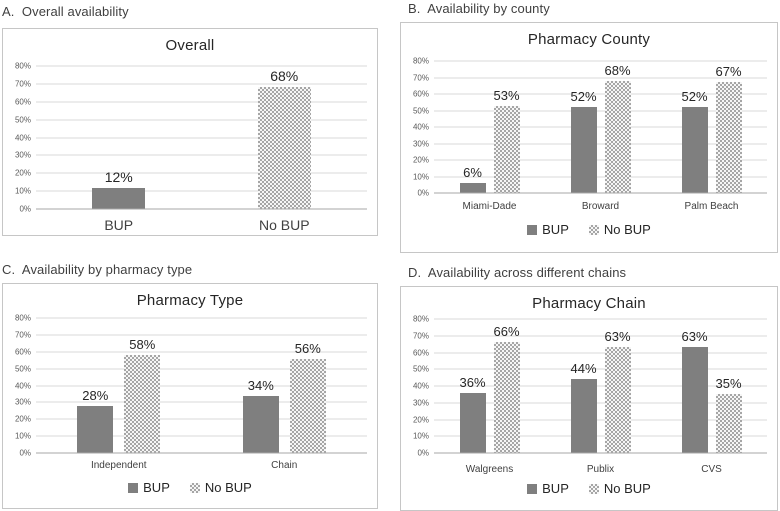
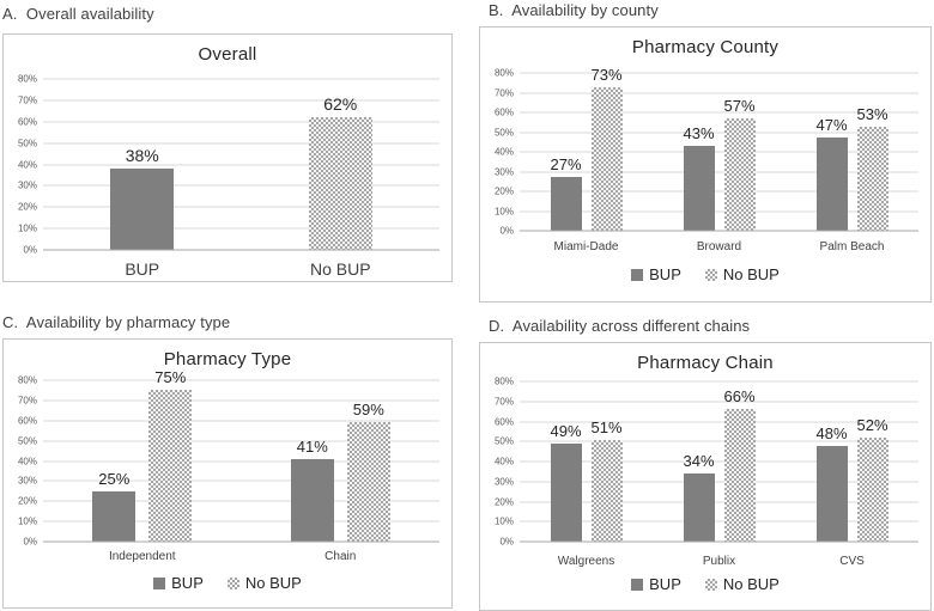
Overall/BUP: 12% -> 38%
Overall/No BUP: 68% -> 62%
Pharmacy County/BUP/Miami-Dade: 6% -> 27%
Pharmacy County/No BUP/Miami-Dade: 53% -> 73%
Pharmacy County/BUP/Broward: 52% -> 43%
Pharmacy County/No BUP/Broward: 68% -> 57%
Pharmacy County/BUP/Palm Beach: 52% -> 47%
Pharmacy County/No BUP/Palm Beach: 67% -> 53%
Pharmacy Type/BUP/Independent: 28% -> 25%
Pharmacy Type/No BUP/Independent: 58% -> 75%
Pharmacy Type/BUP/Chain: 34% -> 41%
Pharmacy Type/No BUP/Chain: 56% -> 59%
Pharmacy Chain/BUP/Walgreens: 36% -> 49%
Pharmacy Chain/No BUP/Walgreens: 66% -> 51%
Pharmacy Chain/BUP/Publix: 44% -> 34%
Pharmacy Chain/No BUP/Publix: 63% -> 66%
Pharmacy Chain/BUP/CVS: 63% -> 48%
Pharmacy Chain/No BUP/CVS: 35% -> 52%
